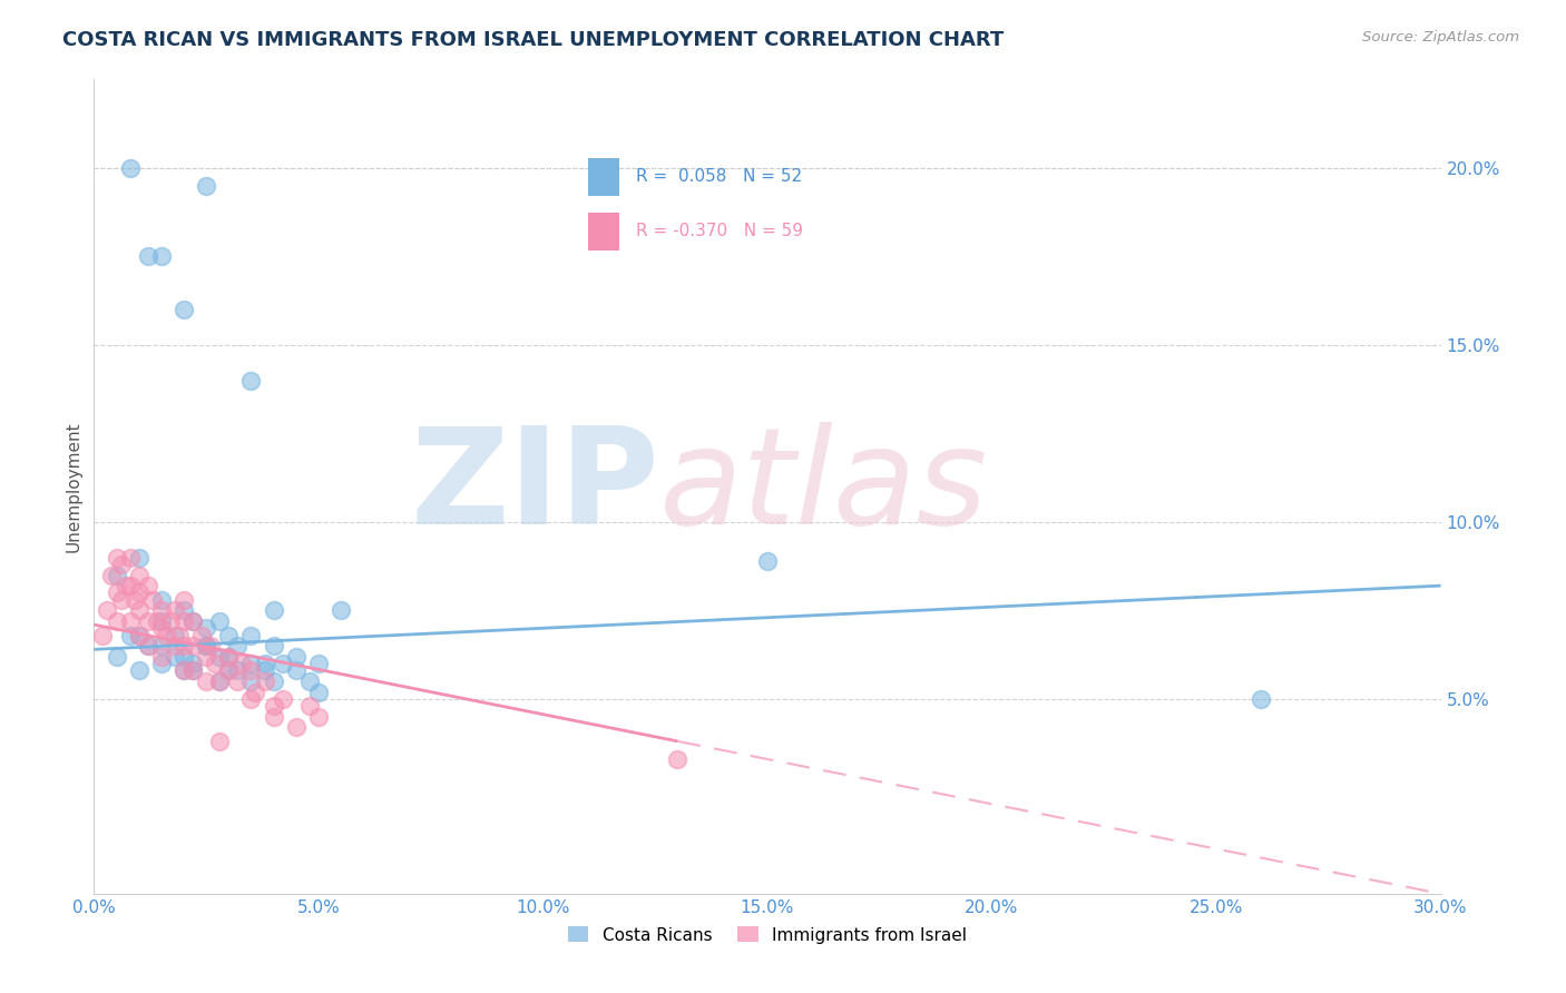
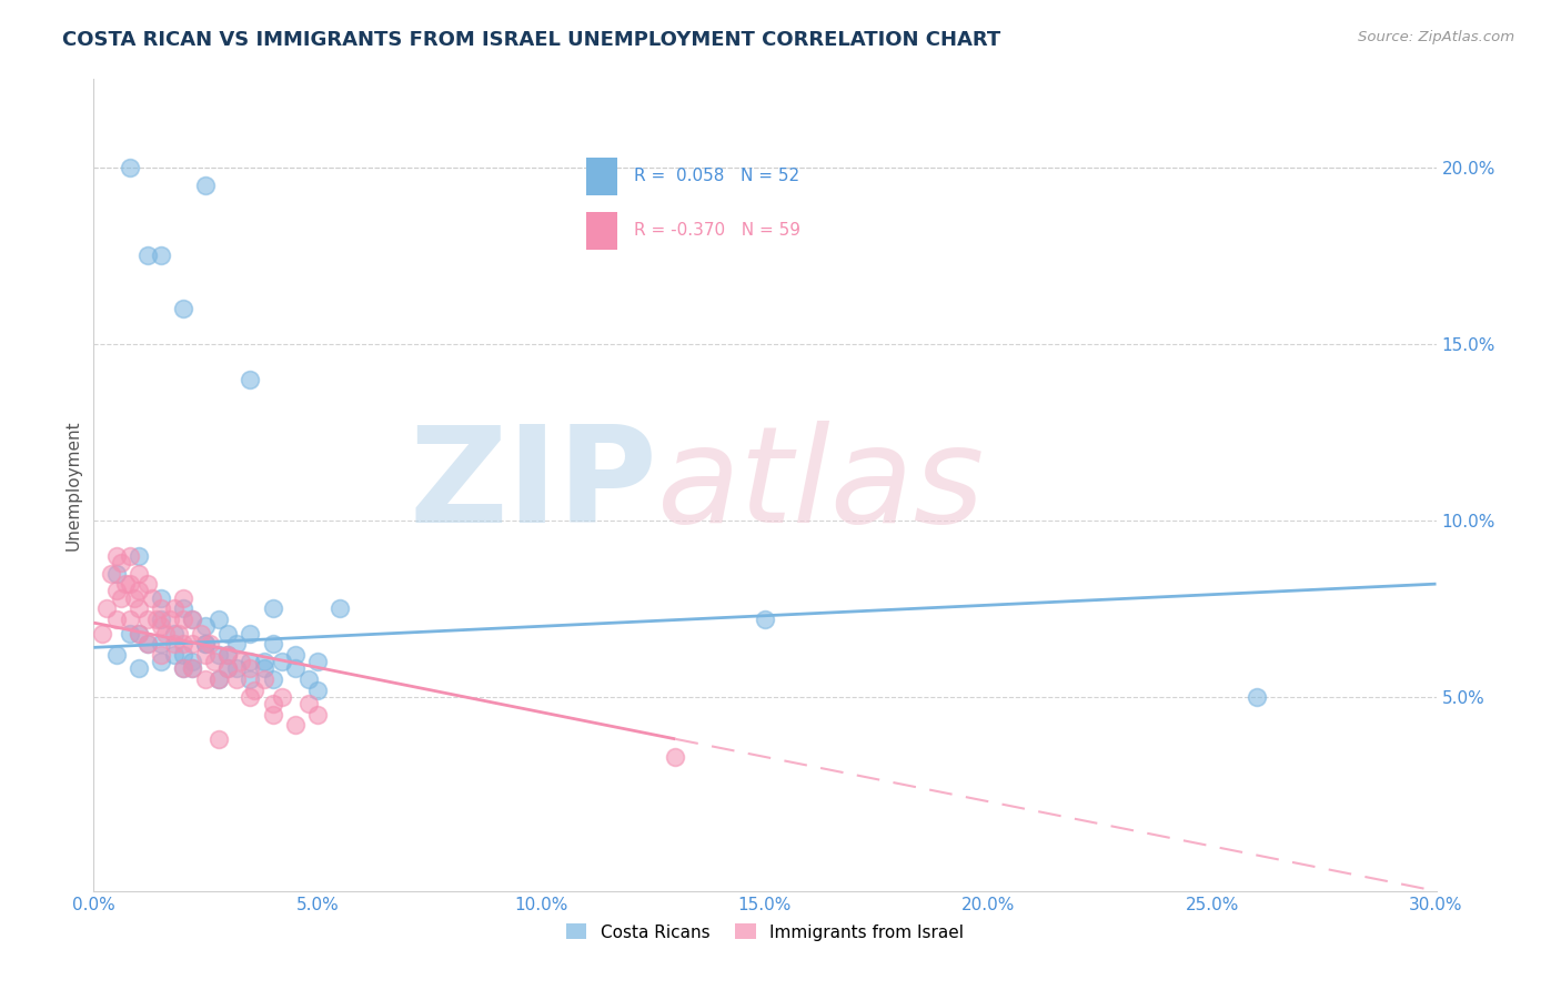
Costa Ricans/15.0%: 8.9% -> 7.2%
